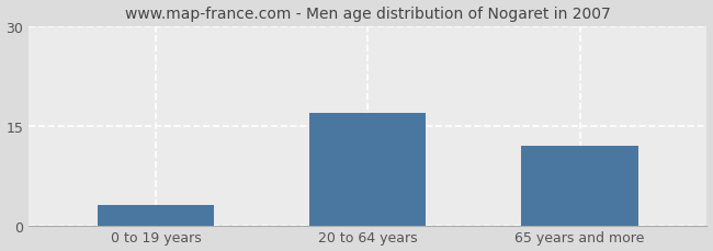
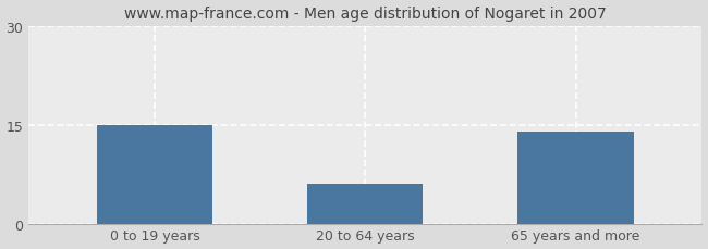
0 to 19 years: 3 -> 15
20 to 64 years: 17 -> 6
65 years and more: 12 -> 14
